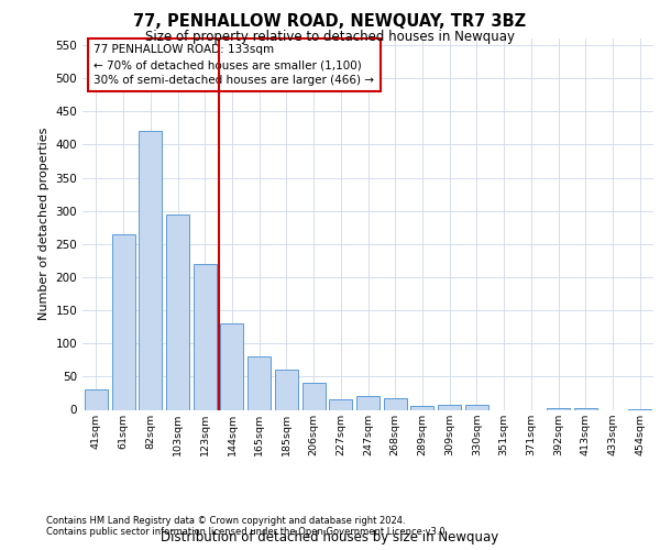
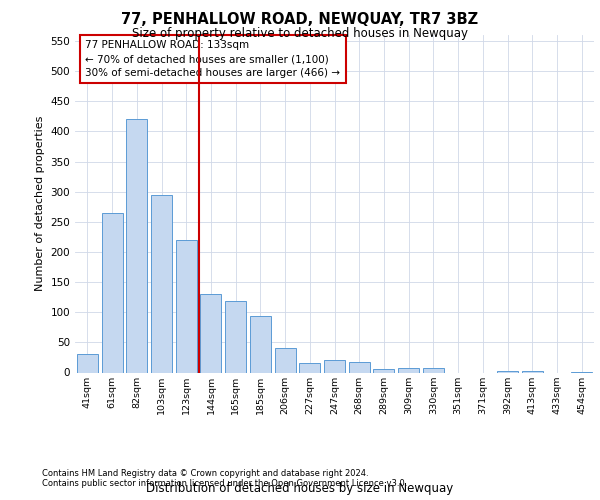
165sqm: 80 -> 118
185sqm: 60 -> 94
